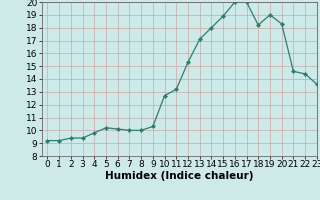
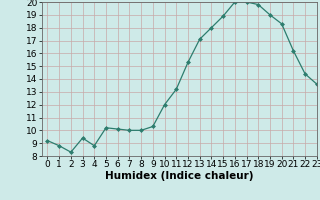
1: 9.2 -> 8.8
2: 9.4 -> 8.3
4: 9.8 -> 8.8
10: 12.7 -> 12.0
18: 18.2 -> 19.8
21: 14.6 -> 16.2
